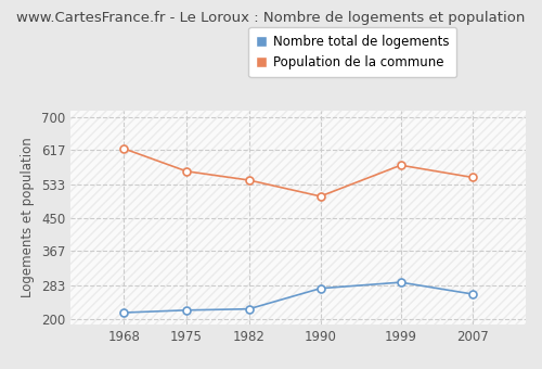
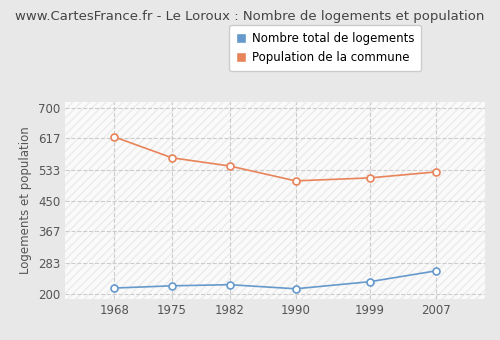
Nombre total de logements/1990: 275 -> 213
Nombre total de logements/1999: 290 -> 232
Population de la commune/1999: 580 -> 511
Population de la commune/2007: 550 -> 527
